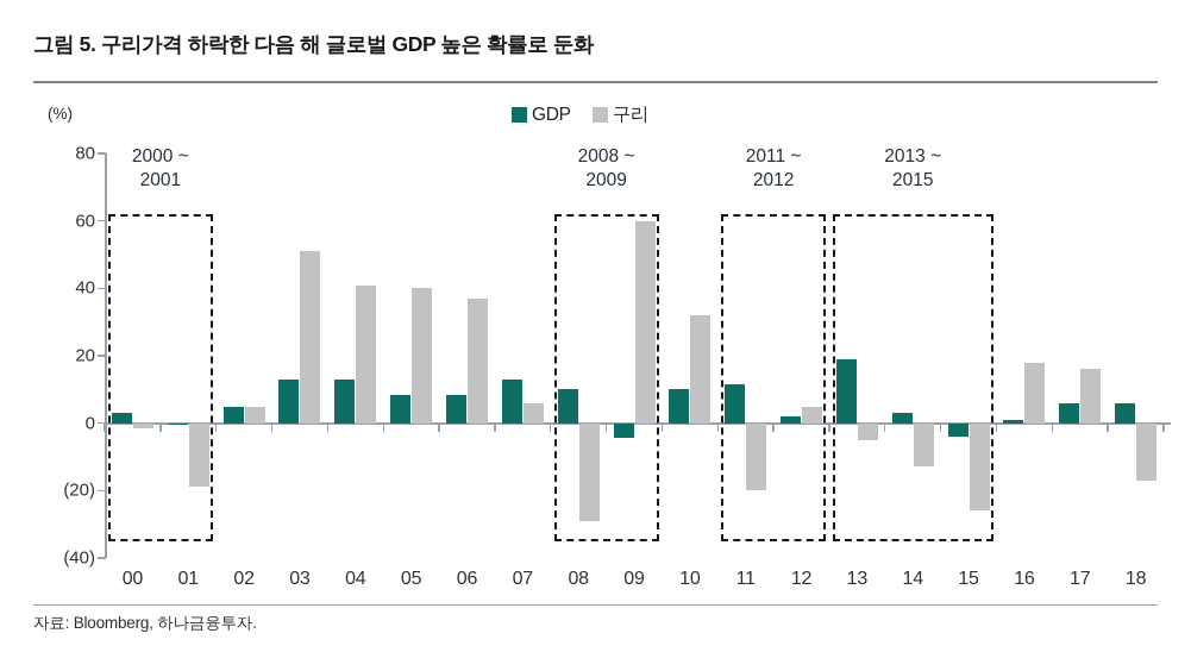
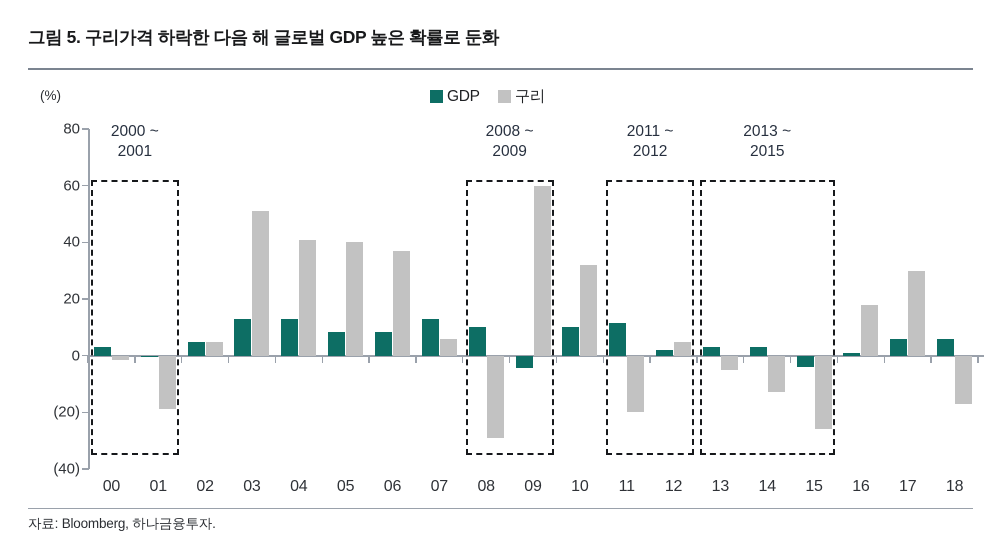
GDP/13: 19 -> 3
구리/17: 16 -> 30
